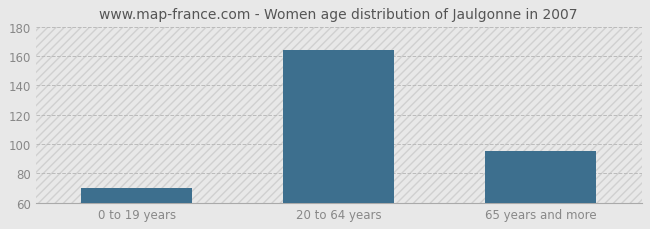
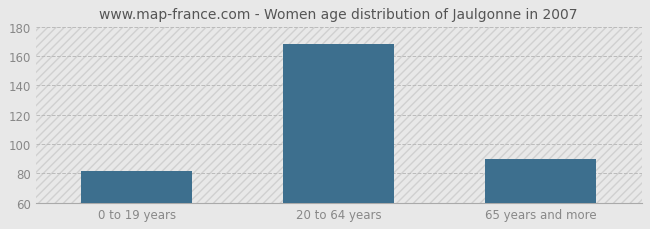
0 to 19 years: 70 -> 82
20 to 64 years: 164 -> 168
65 years and more: 95 -> 90
